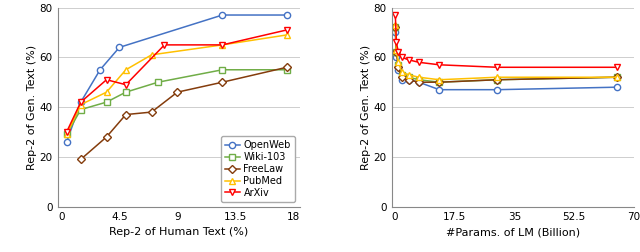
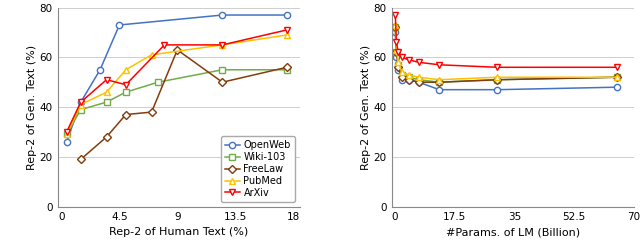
OpenWeb/4.5: 64 -> 73
FreeLaw/9: 46 -> 63
